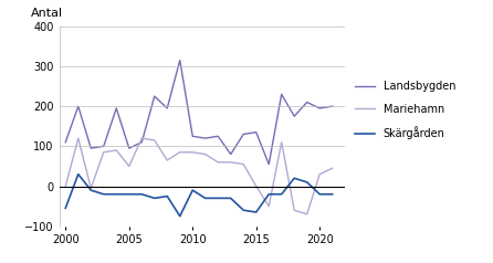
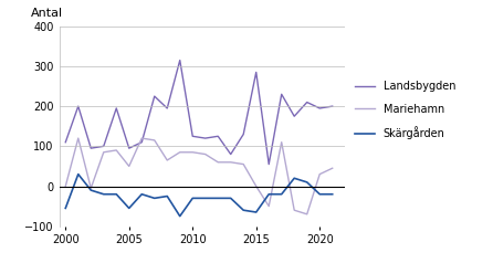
Skärgården/2005: -20 -> -55
Skärgården/2010: -10 -> -30
Landsbygden/2015: 135 -> 285
